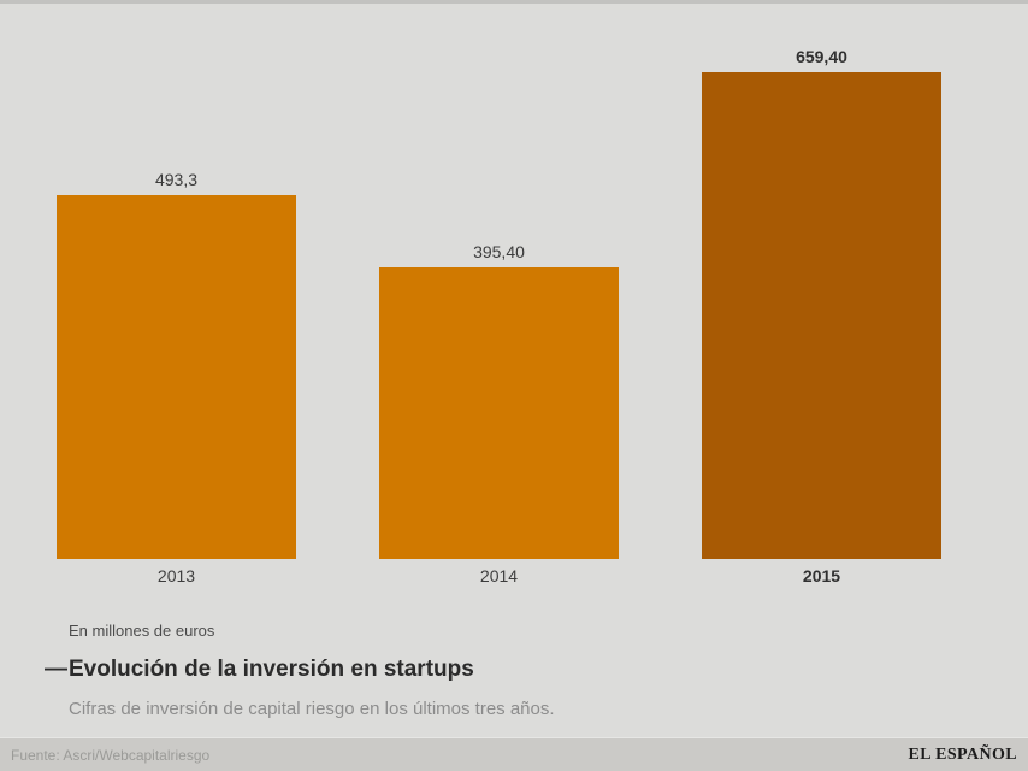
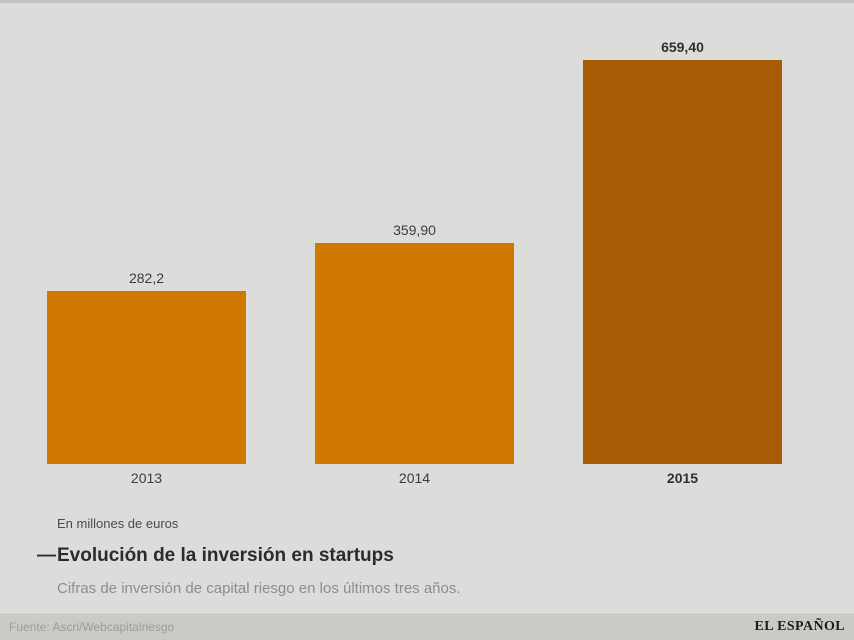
2013: 493,3 -> 282,2
2014: 395,40 -> 359,90
